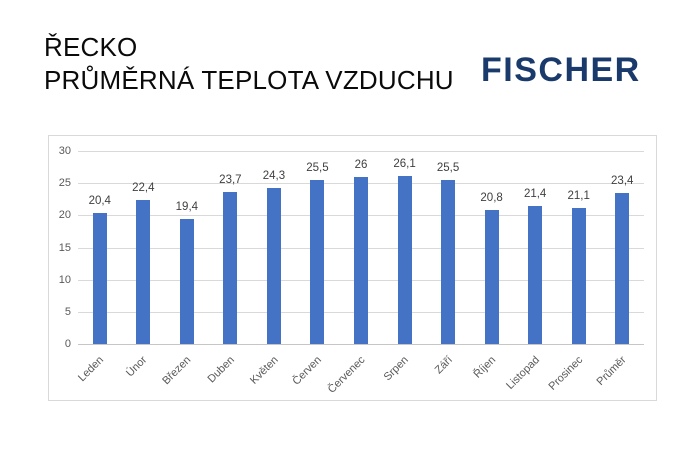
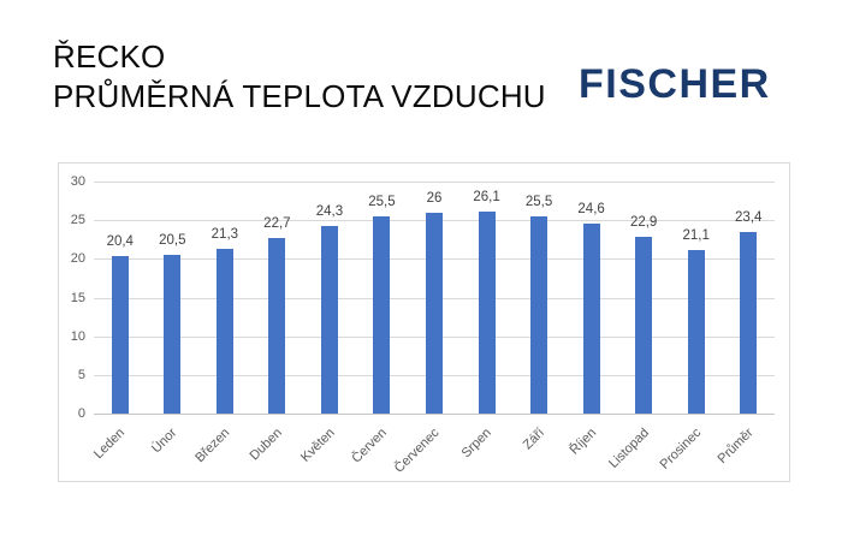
Únor: 22,4 -> 20,5
Březen: 19,4 -> 21,3
Duben: 23,7 -> 22,7
Říjen: 20,8 -> 24,6
Listopad: 21,4 -> 22,9
